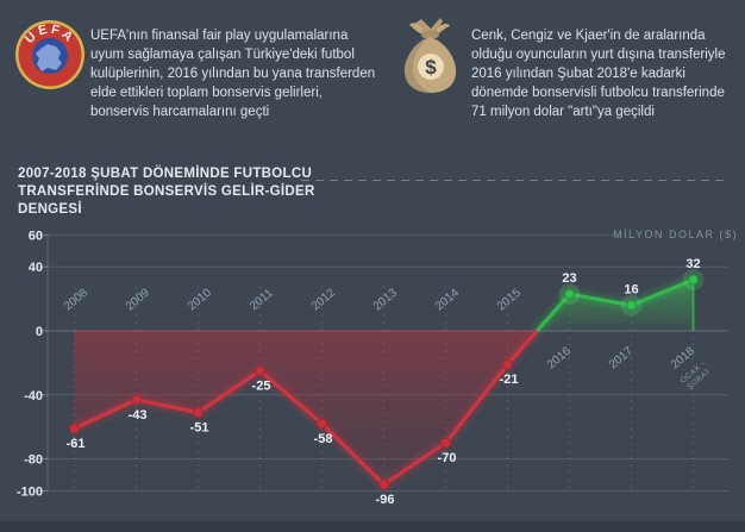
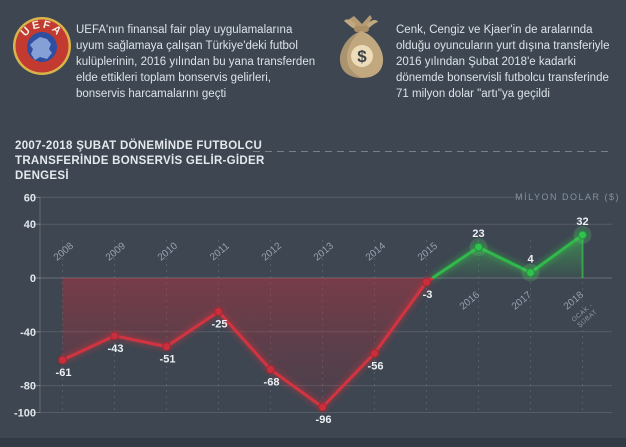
2012: -58 -> -68
2014: -70 -> -56
2015: -21 -> -3
2017: 16 -> 4
